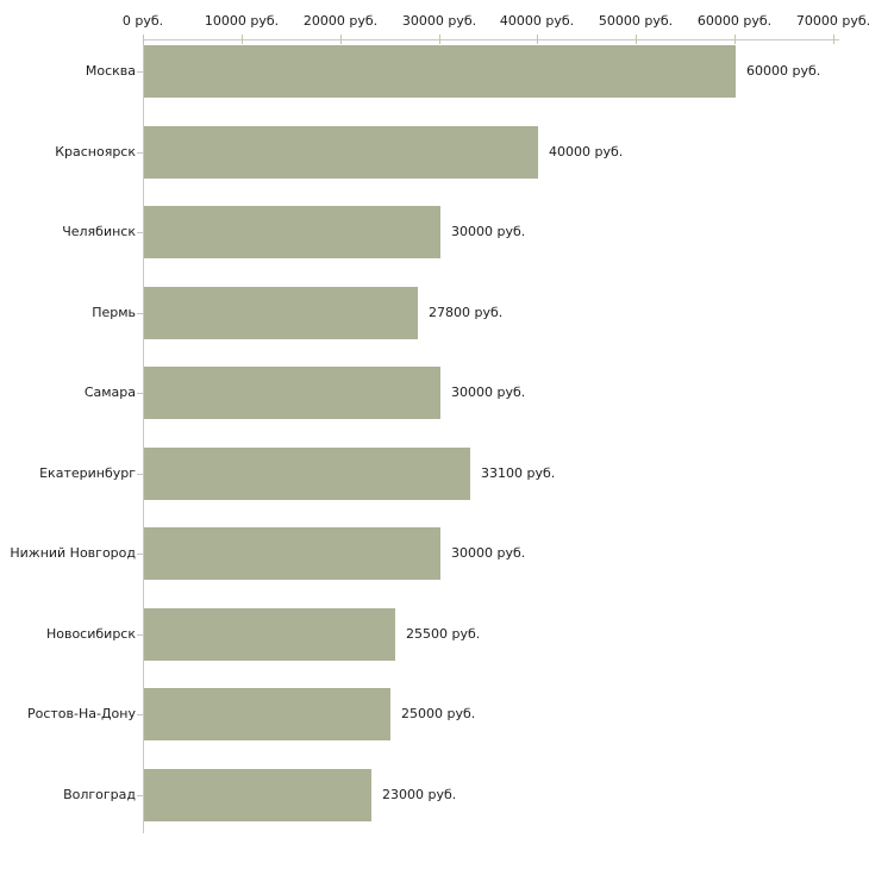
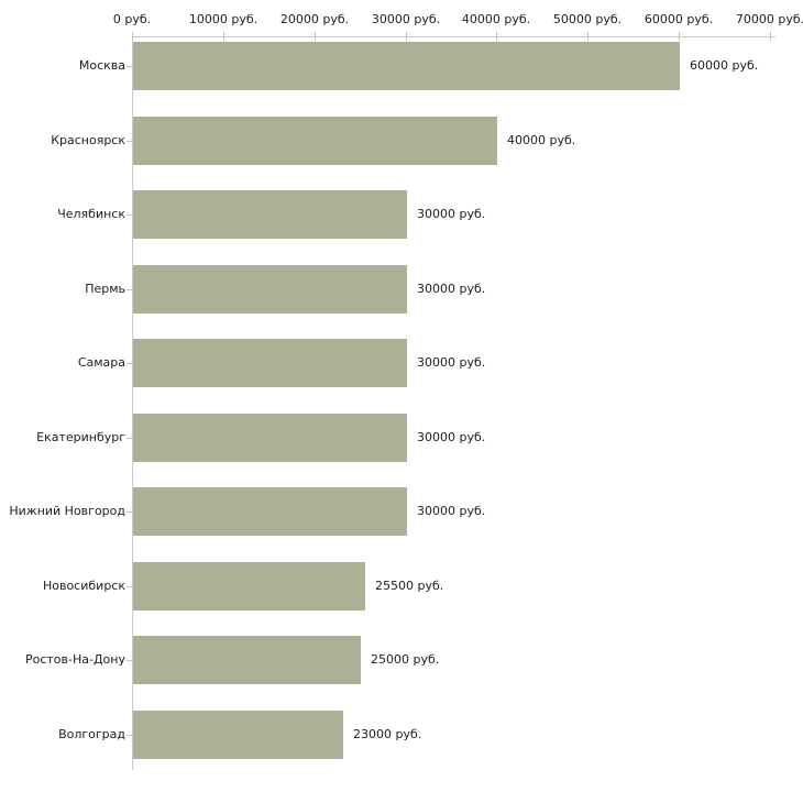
Пермь: 27800 -> 30000
Екатеринбург: 33100 -> 30000
